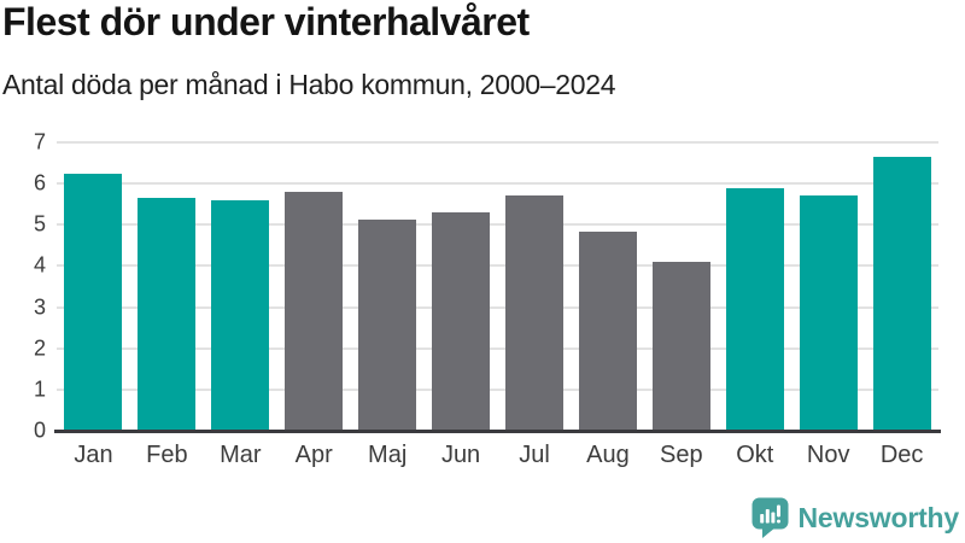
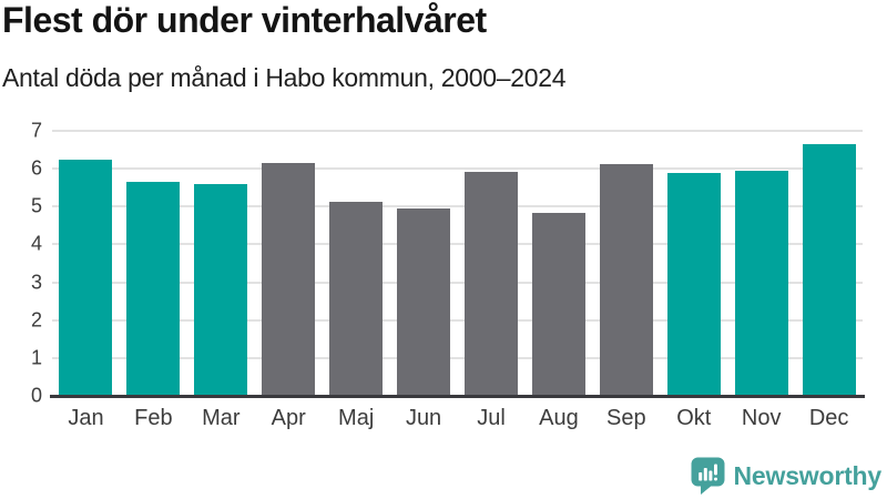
Apr: 5.8 -> 6.2
Jun: 5.3 -> 5.0
Jul: 5.7 -> 5.9
Sep: 4.1 -> 6.1
Nov: 5.7 -> 6.0
